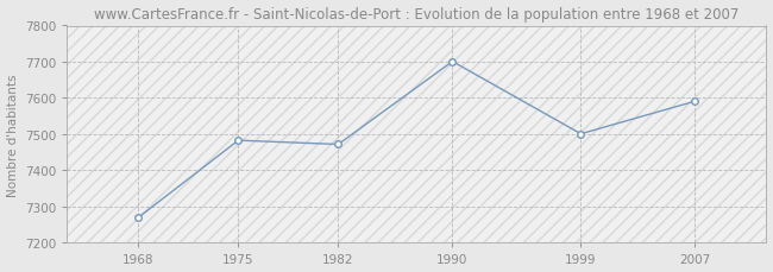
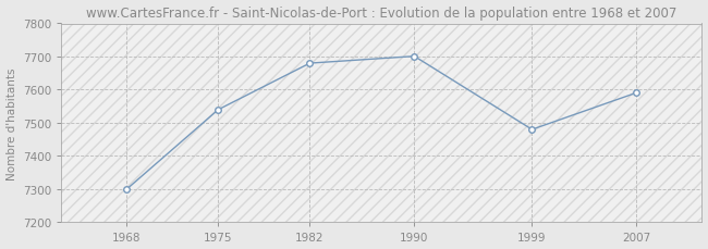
1968: 7270 -> 7300
1975: 7483 -> 7540
1982: 7472 -> 7680
1999: 7501 -> 7480
